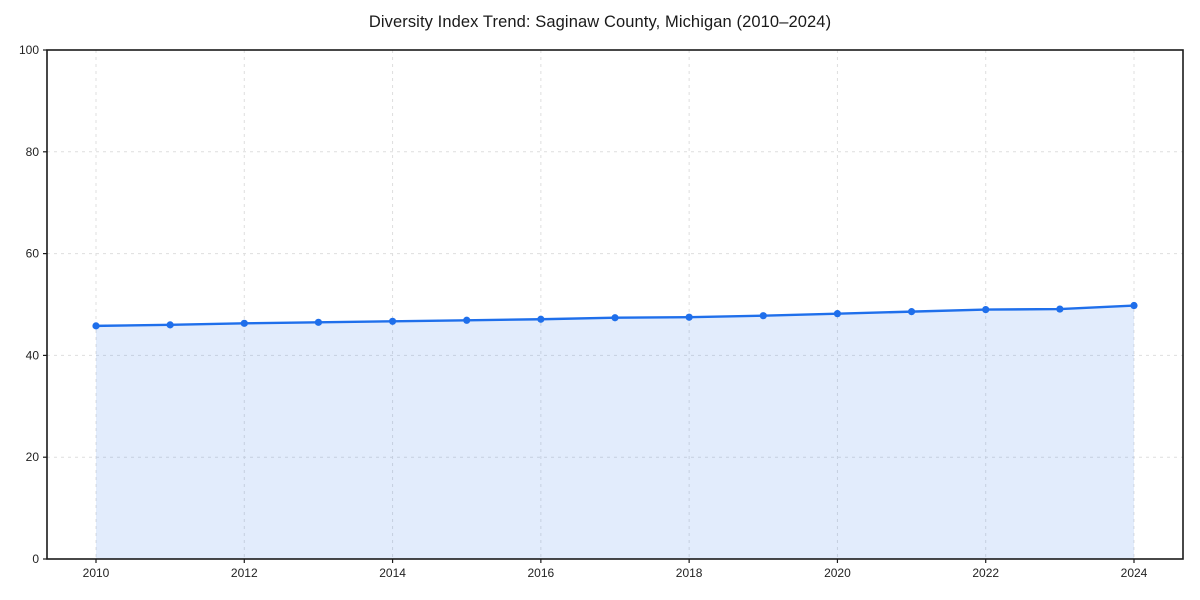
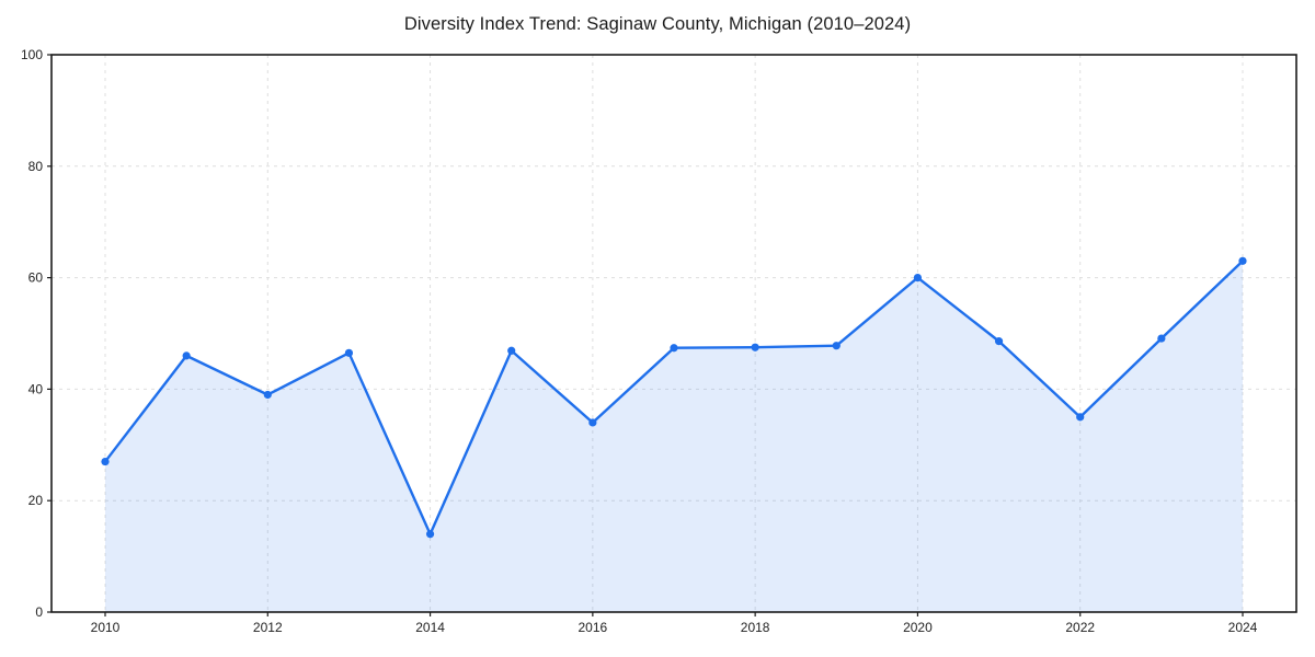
2010: 46 -> 27
2012: 46 -> 39
2014: 47 -> 14
2016: 47 -> 34
2020: 48 -> 60
2022: 49 -> 35
2024: 50 -> 63
